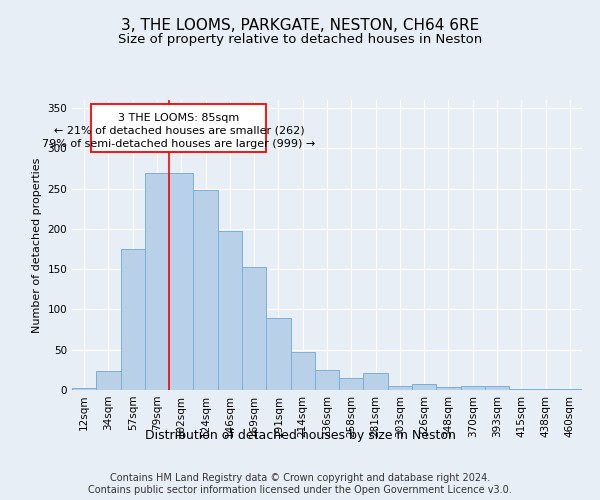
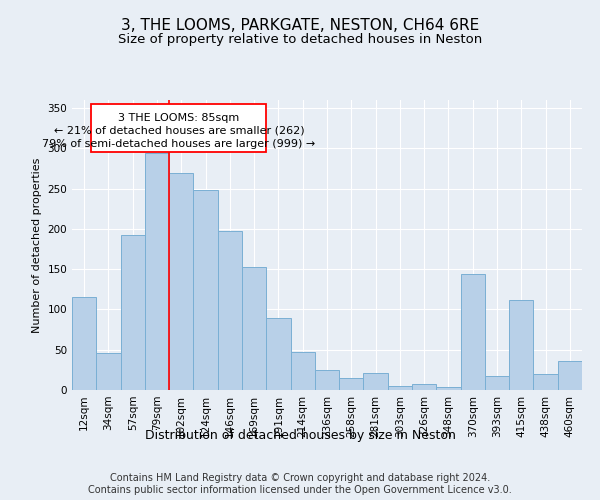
12sqm: 2 -> 116
34sqm: 23 -> 46
57sqm: 175 -> 192
79sqm: 270 -> 294
370sqm: 5 -> 144
393sqm: 5 -> 18
415sqm: 1 -> 112
438sqm: 1 -> 20
460sqm: 1 -> 36
